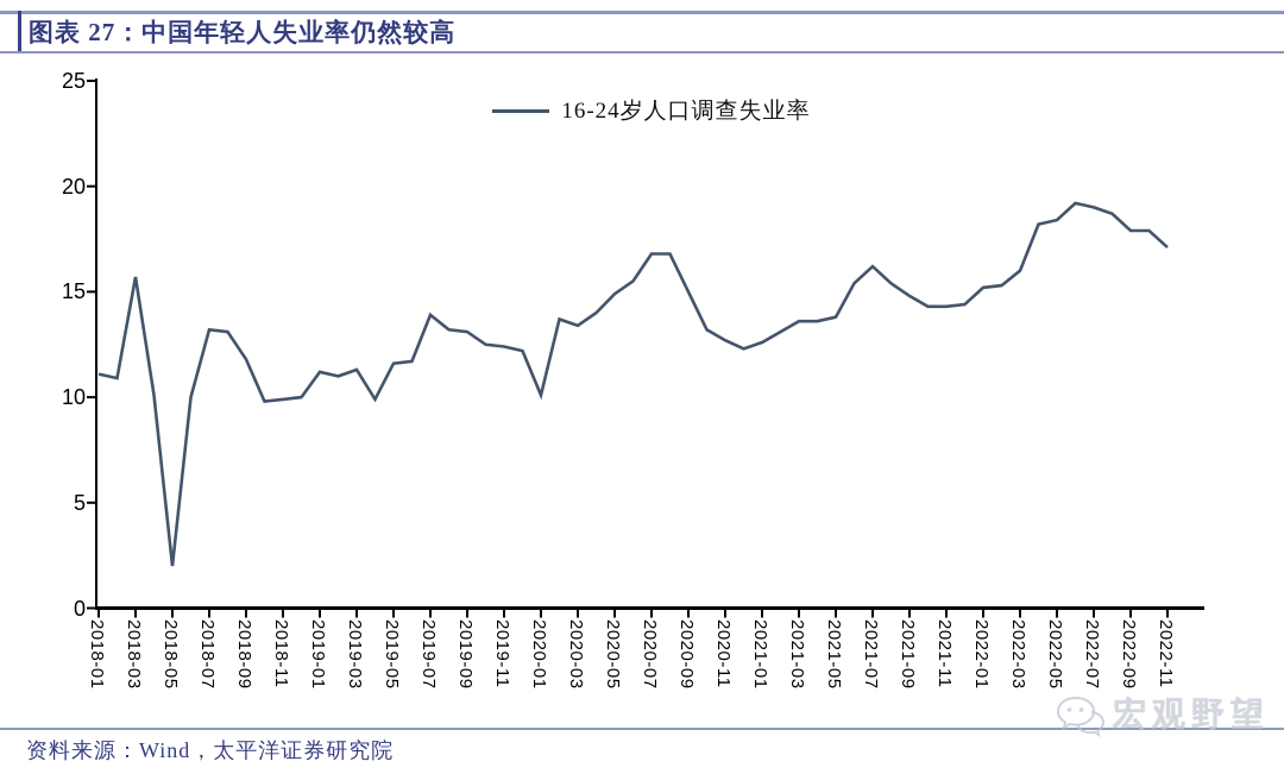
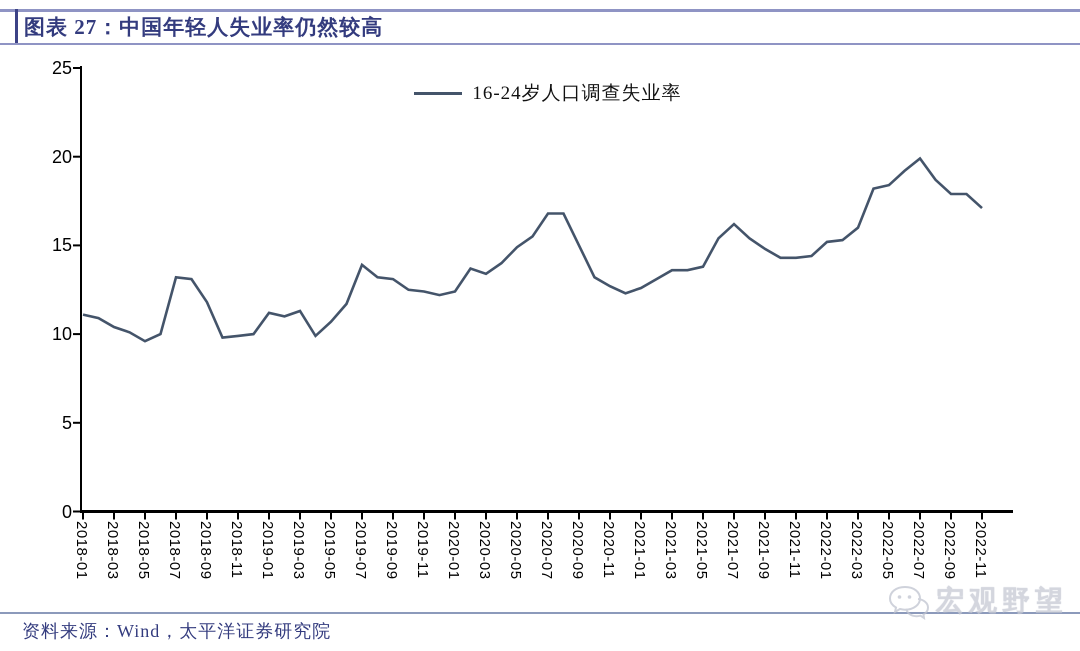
2018-03: 15.7 -> 10.4
2018-05: 2.0 -> 9.6
2019-05: 11.6 -> 10.7
2020-01: 10.1 -> 12.4
2022-07: 19.0 -> 19.9
